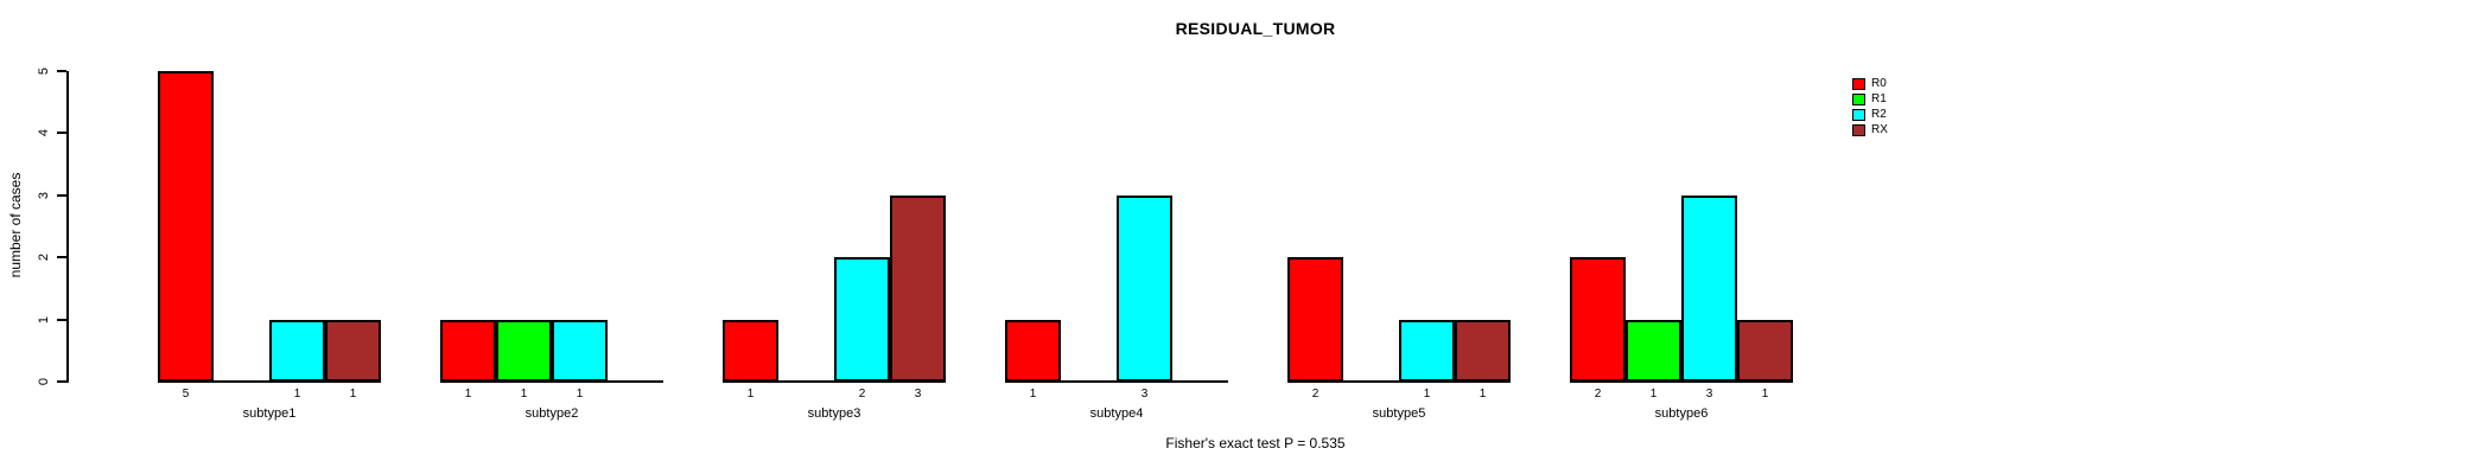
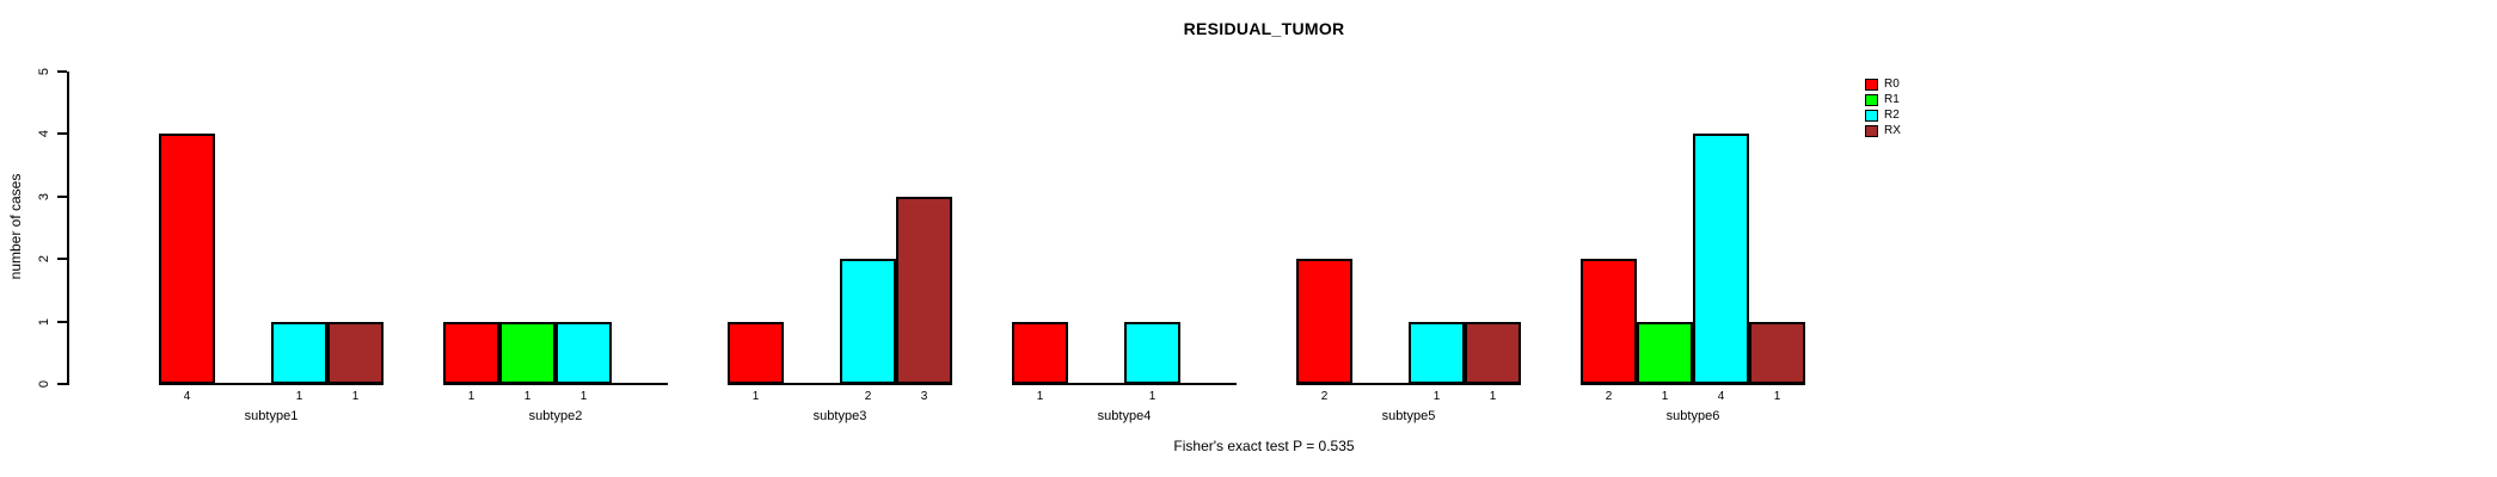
R0/subtype1: 5 -> 4
R2/subtype4: 3 -> 1
R2/subtype6: 3 -> 4
